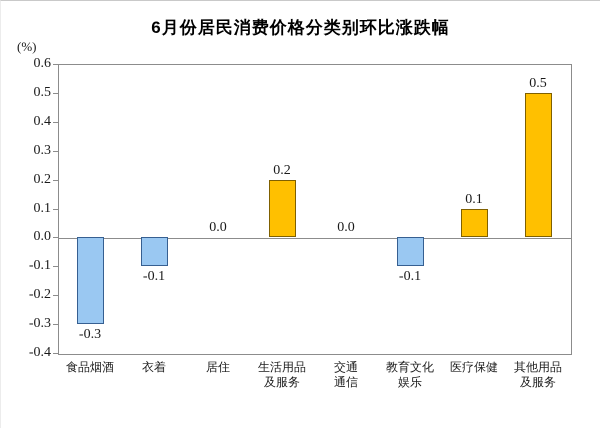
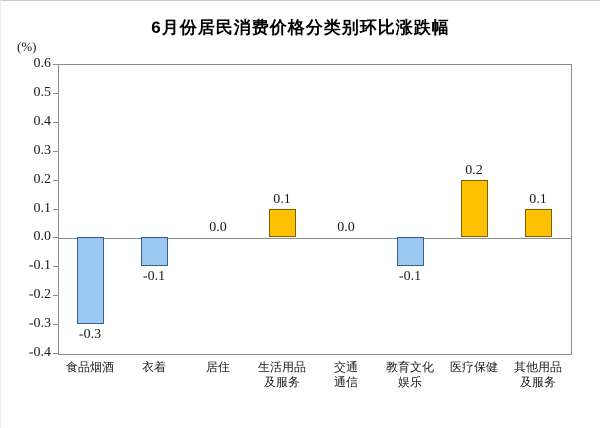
生活用品及服务: 0.2 -> 0.1
医疗保健: 0.1 -> 0.2
其他用品及服务: 0.5 -> 0.1
